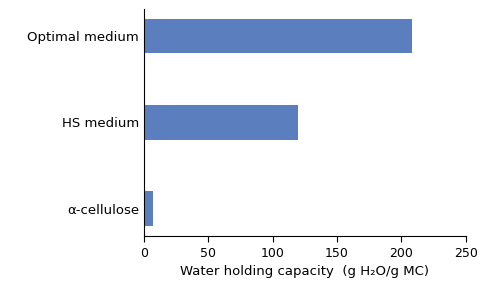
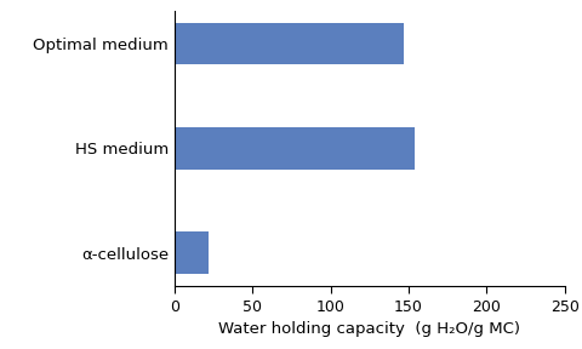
Optimal medium: 208 -> 147
HS medium: 120 -> 154
α-cellulose: 7 -> 22
